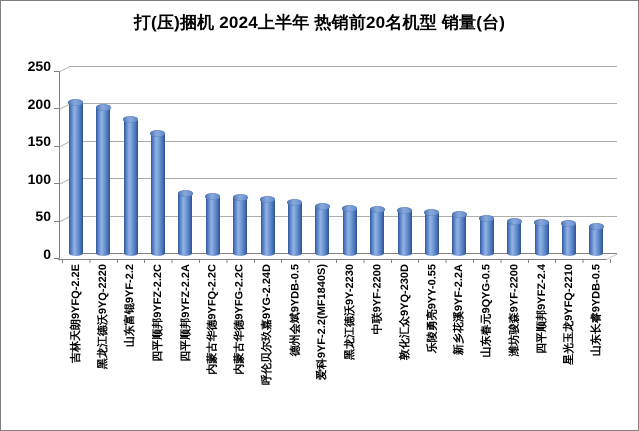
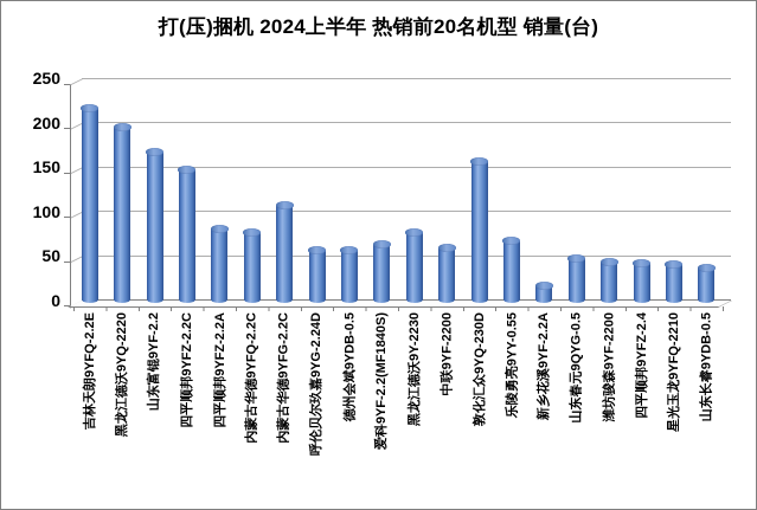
吉林天朗9YFQ-2.2E: 200 -> 220
山东富锟9YF-2.2: 180 -> 170
四平顺邦9YFZ-2.2C: 160 -> 150
内蒙古华德9YFG-2.2C: 80 -> 110
呼伦贝尔玖嘉9YG-2.24D: 80 -> 60
德州会斌9YDB-0.5: 70 -> 60
黑龙江德沃9Y-2230: 60 -> 80
敦化汇众9YQ-230D: 60 -> 160
乐陵勇亮9YY-0.55: 60 -> 70
新乡花溪9YF-2.2A: 60 -> 20
